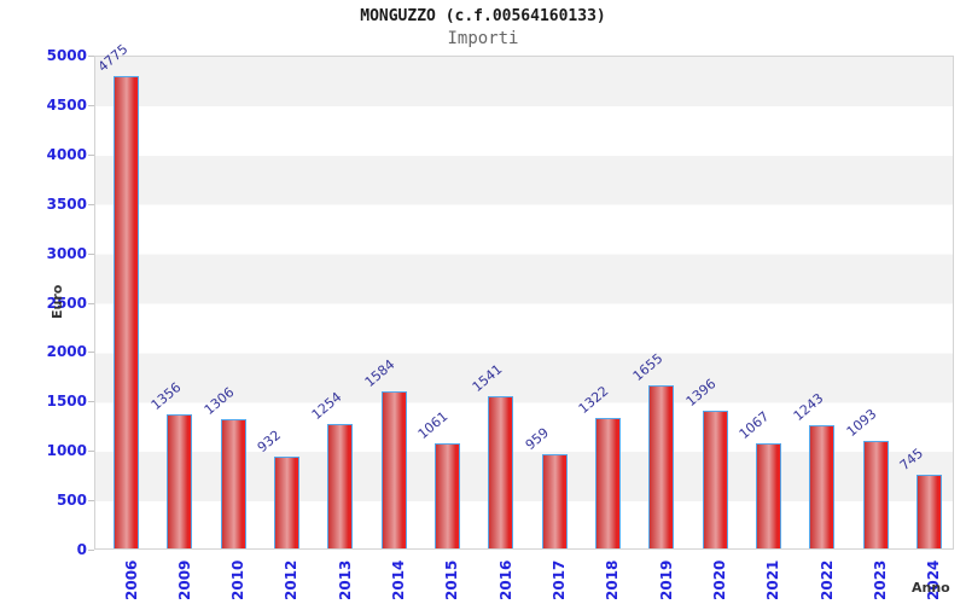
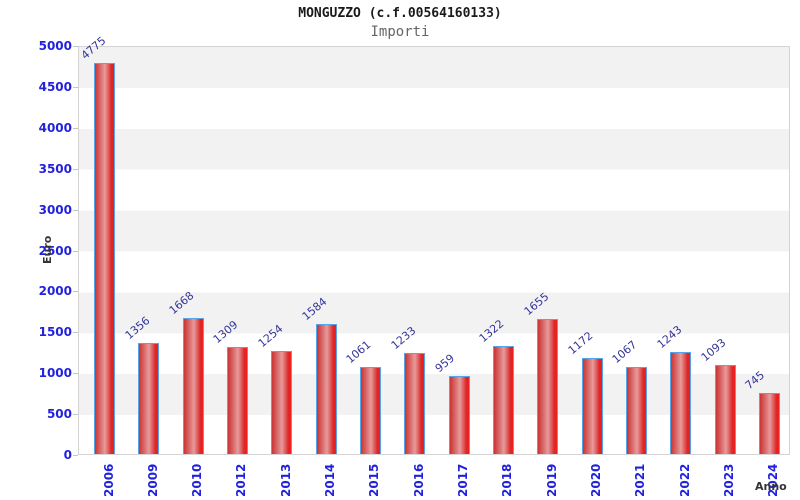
2010: 1306 -> 1668
2012: 932 -> 1309
2016: 1541 -> 1233
2020: 1396 -> 1172
